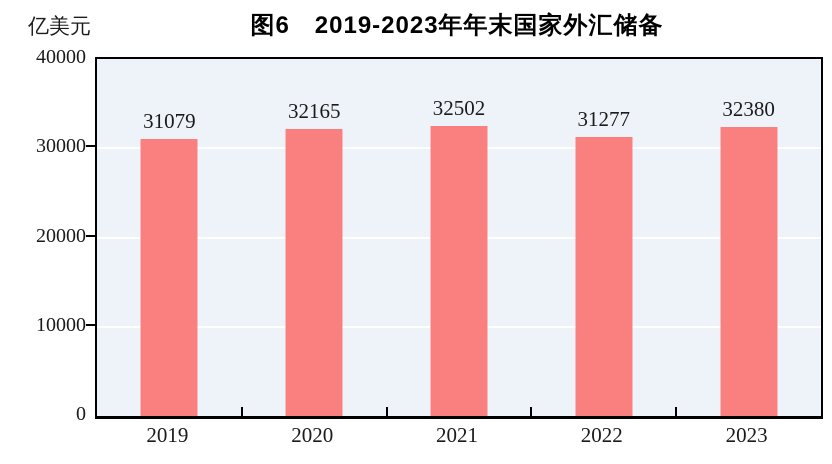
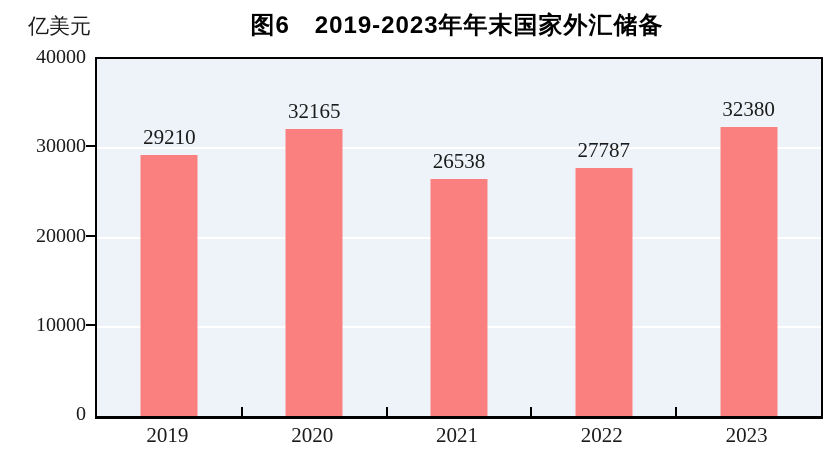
2019: 31079 -> 29210
2021: 32502 -> 26538
2022: 31277 -> 27787
